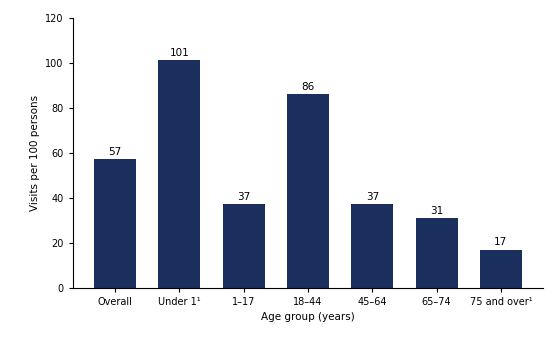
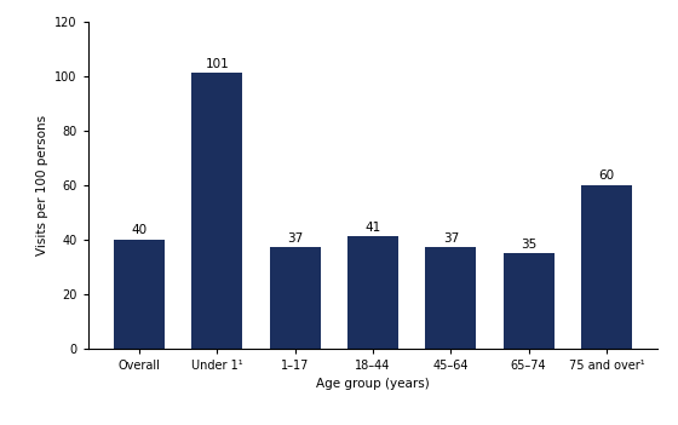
Overall: 57 -> 40
18–44: 86 -> 41
65–74: 31 -> 35
75 and over¹: 17 -> 60
